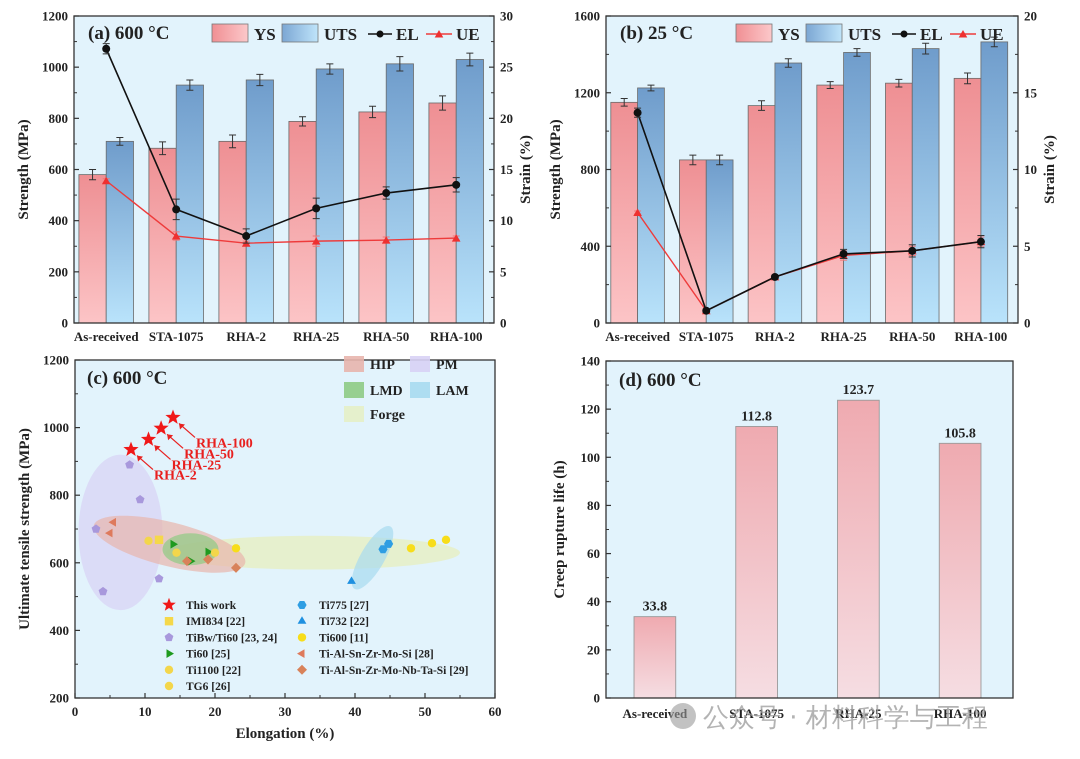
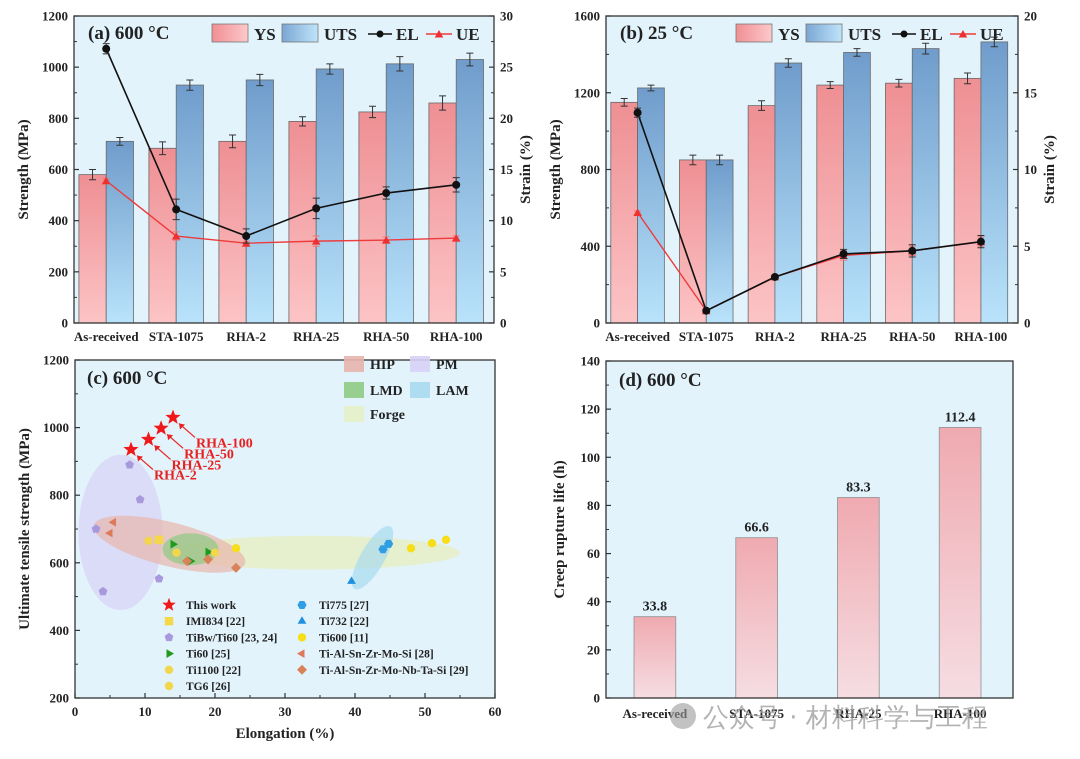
(d) 600 °C/STA-1075: 112.8 -> 66.6
(d) 600 °C/RHA-25: 123.7 -> 83.3
(d) 600 °C/RHA-100: 105.8 -> 112.4
